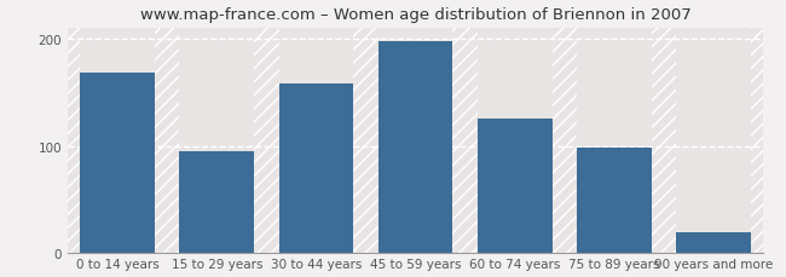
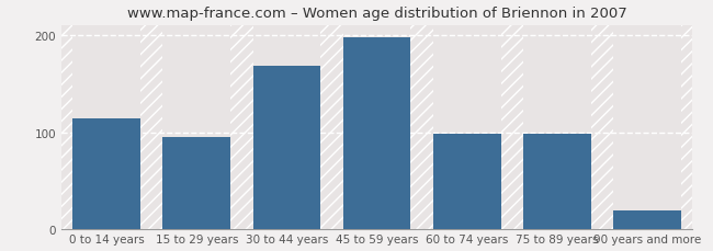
0 to 14 years: 168 -> 114
30 to 44 years: 158 -> 168
60 to 74 years: 125 -> 98
